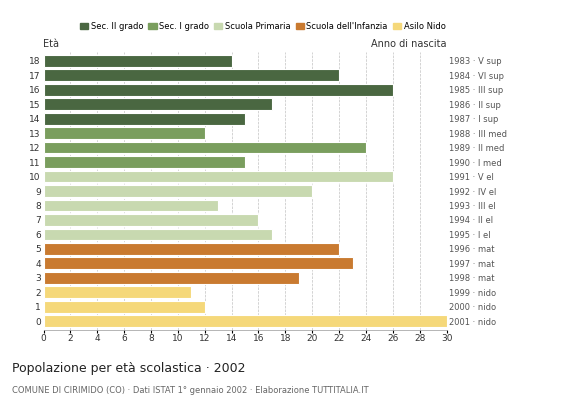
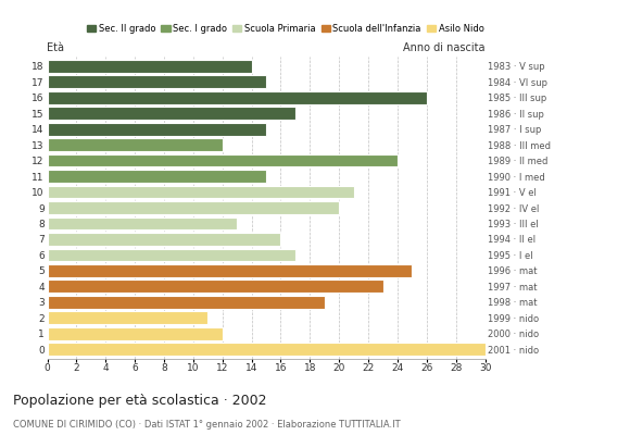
17: 22 -> 15
10: 26 -> 21
5: 22 -> 25
